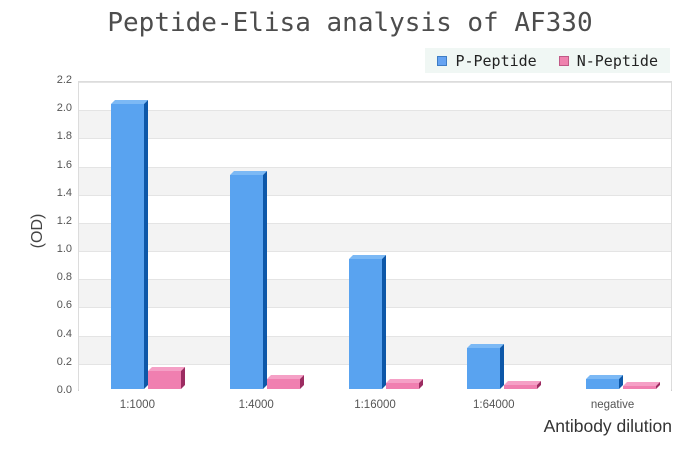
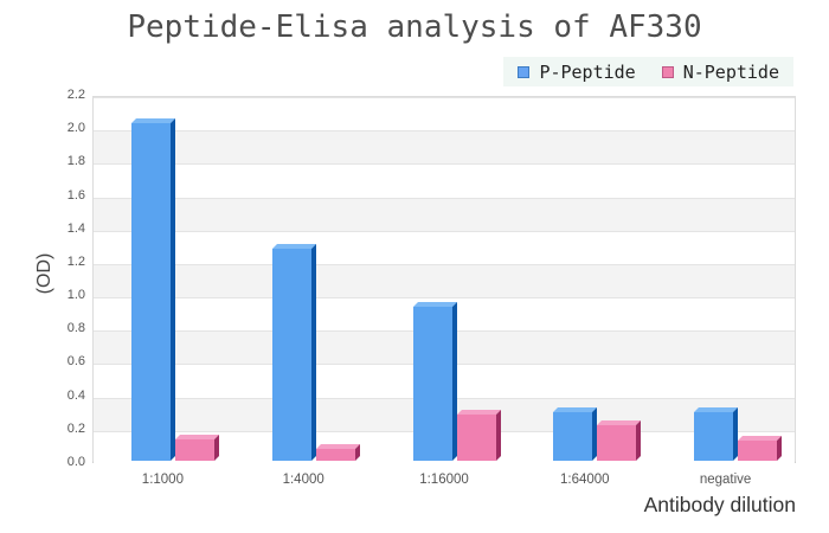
P-Peptide/1:4000: 1.52 -> 1.27
N-Peptide/1:16000: 0.04 -> 0.28
N-Peptide/1:64000: 0.03 -> 0.21
P-Peptide/negative: 0.07 -> 0.29
N-Peptide/negative: 0.02 -> 0.12
